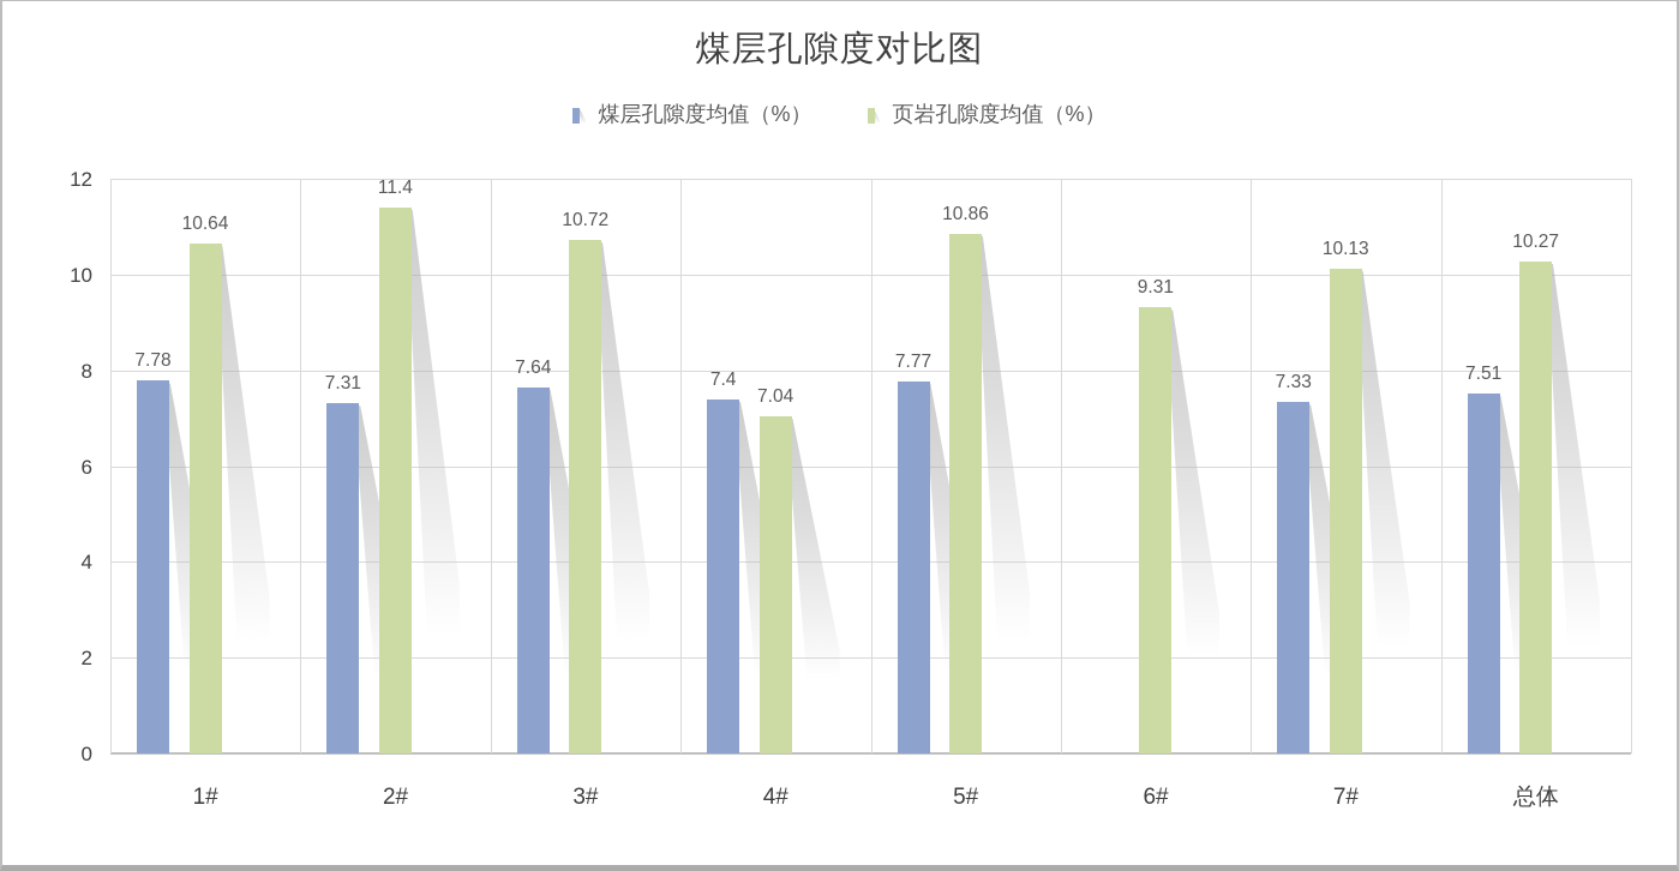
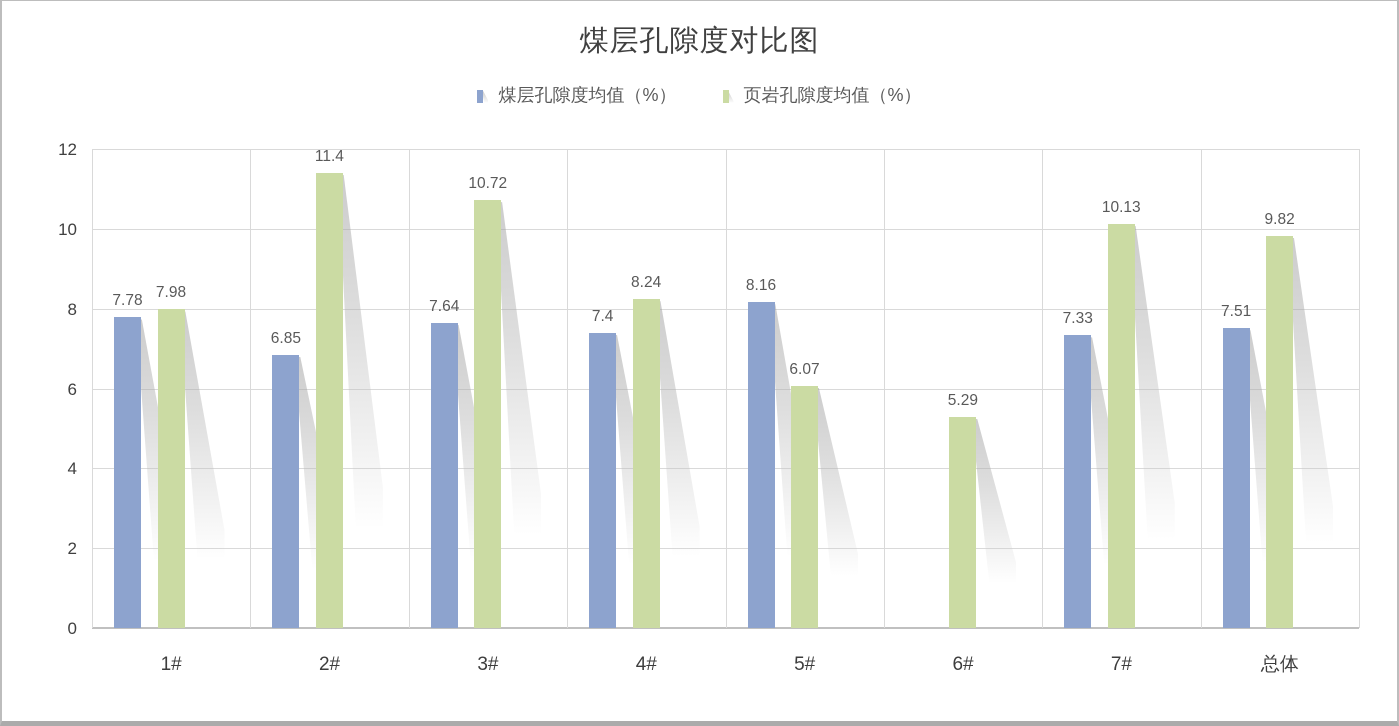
页岩孔隙度均值（%）/1#: 10.64 -> 7.98
煤层孔隙度均值（%）/2#: 7.31 -> 6.85
页岩孔隙度均值（%）/4#: 7.04 -> 8.24
煤层孔隙度均值（%）/5#: 7.77 -> 8.16
页岩孔隙度均值（%）/5#: 10.86 -> 6.07
页岩孔隙度均值（%）/6#: 9.31 -> 5.29
页岩孔隙度均值（%）/总体: 10.27 -> 9.82
